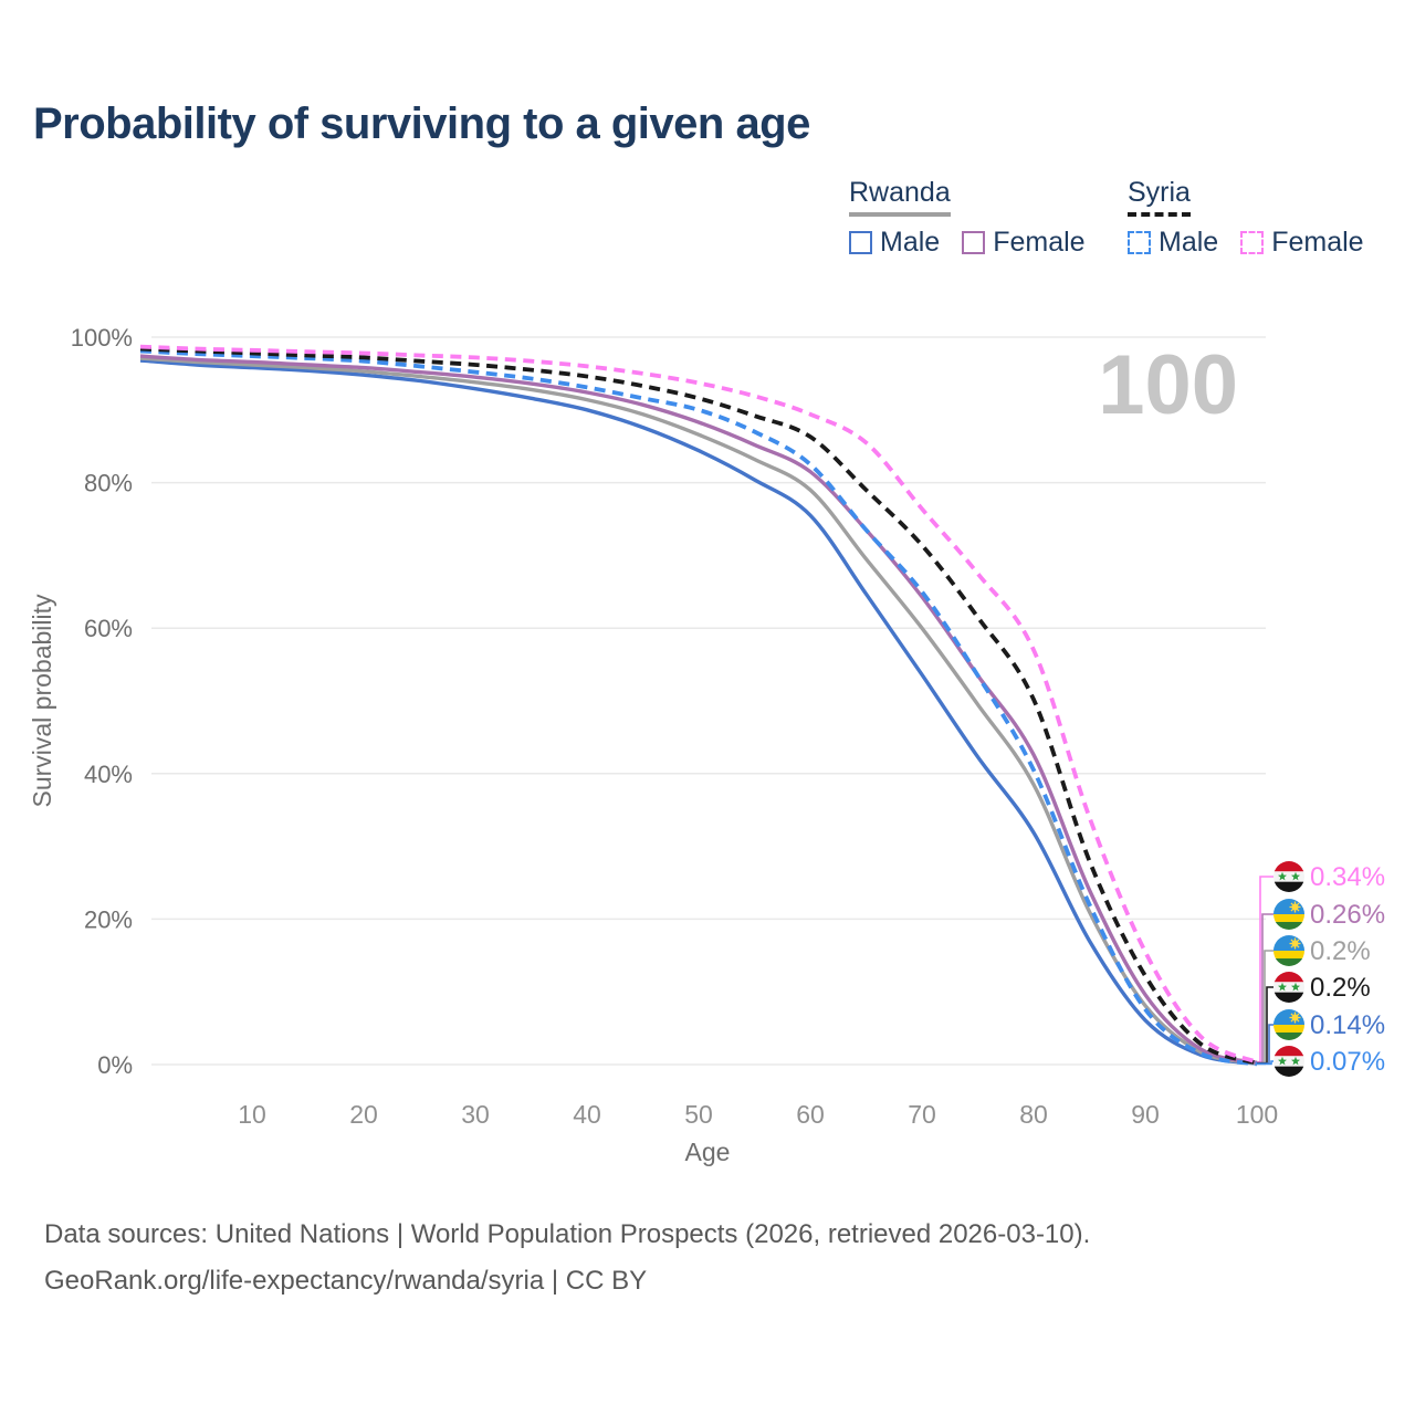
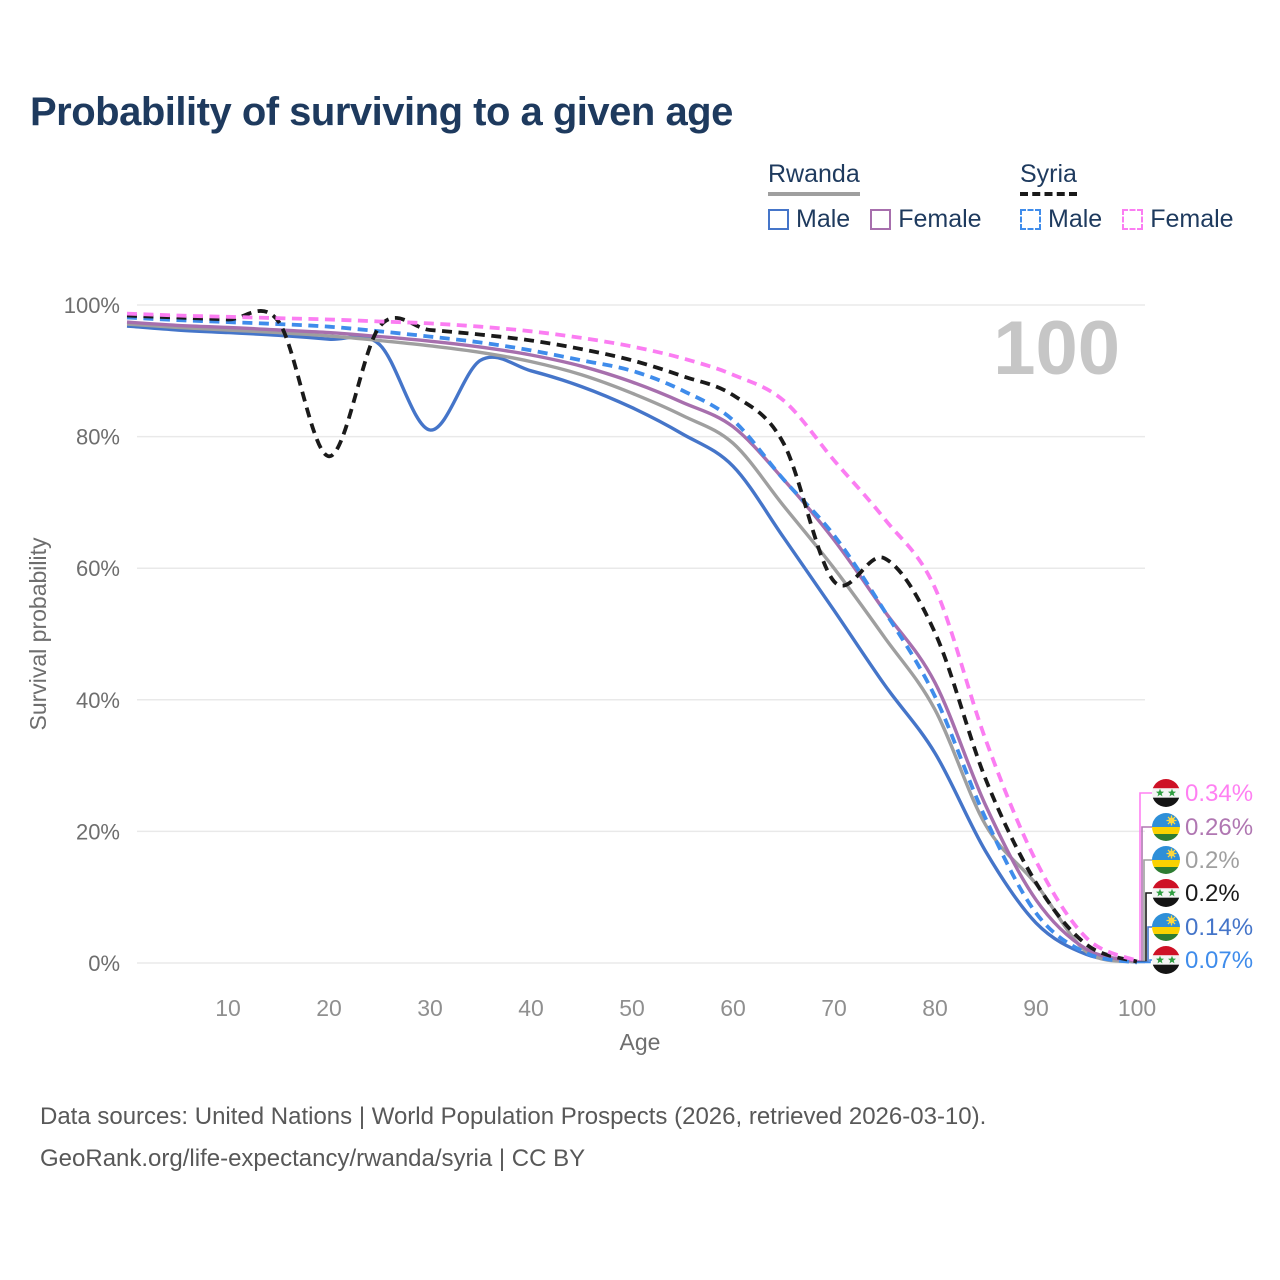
Syria/20: 97% -> 77%
Rwanda Male/30: 93% -> 81%
Syria/70: 71% -> 58%
Rwanda/90: 8% -> 12%
